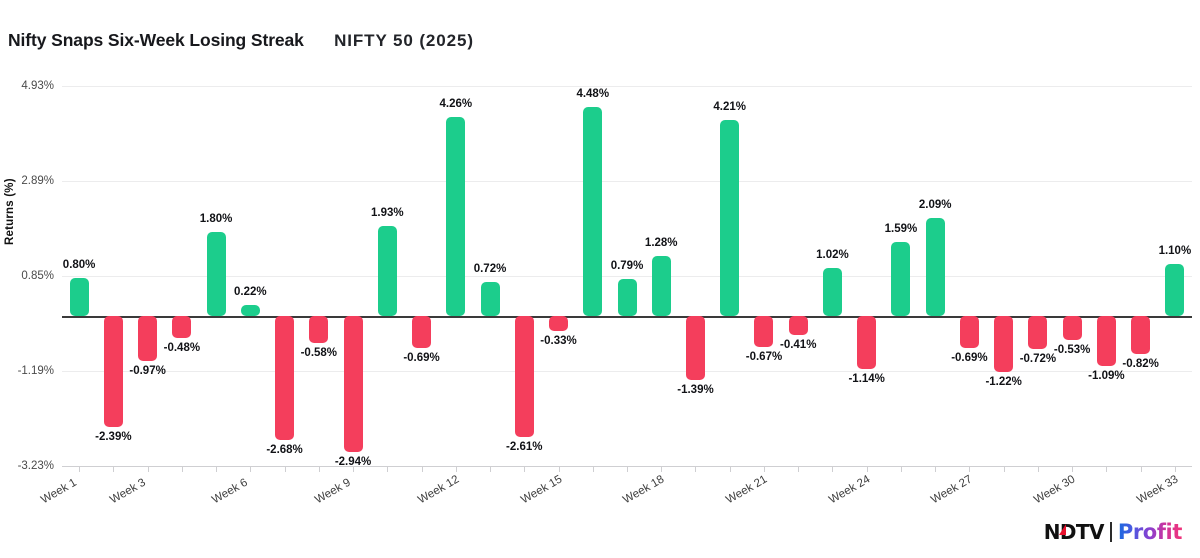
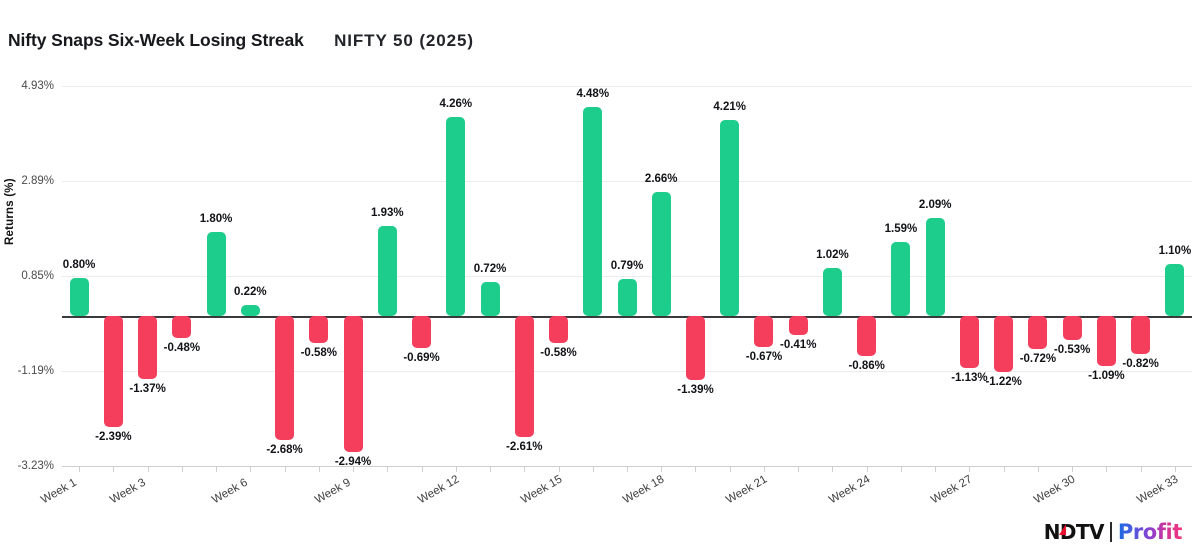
Week 3: -0.97% -> -1.37%
Week 15: -0.33% -> -0.58%
Week 18: 1.28% -> 2.66%
Week 24: -1.14% -> -0.86%
Week 27: -0.69% -> -1.13%
